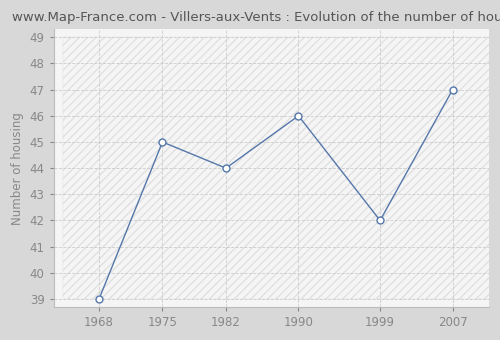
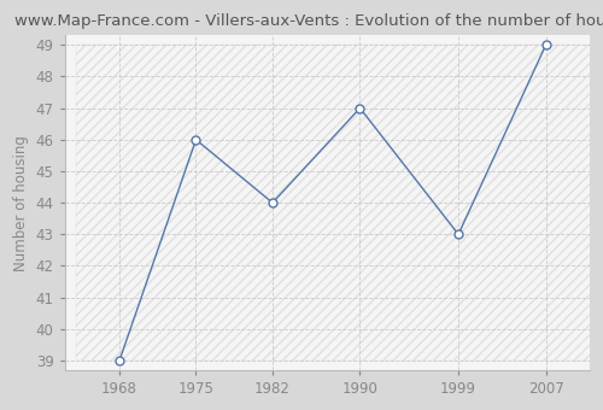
1975: 45 -> 46
1990: 46 -> 47
1999: 42 -> 43
2007: 47 -> 49
